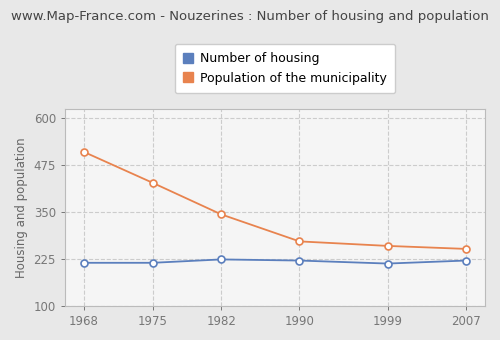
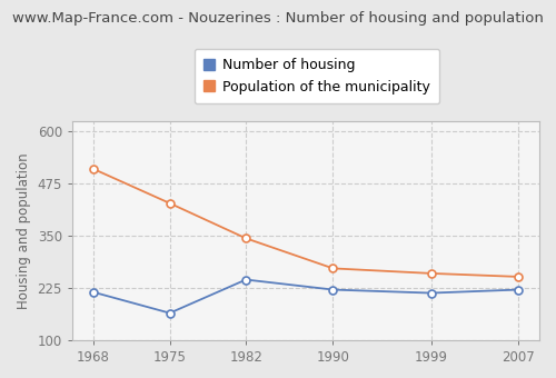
Number of housing/1975: 215 -> 165
Number of housing/1982: 224 -> 245
